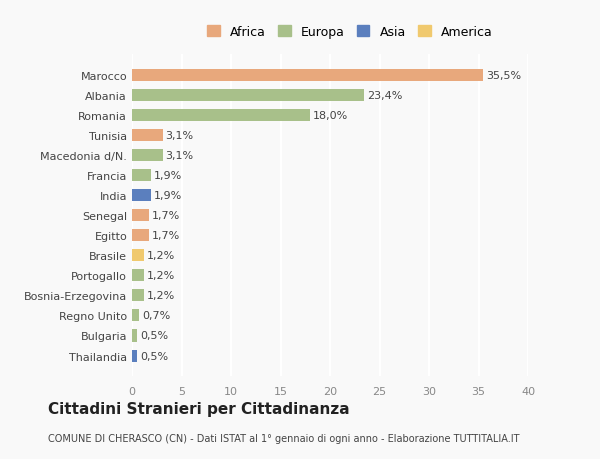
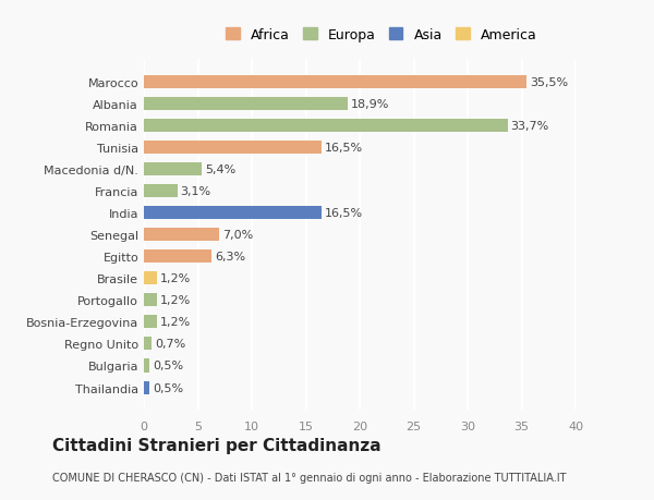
Albania: 23,4% -> 18,9%
Romania: 18,0% -> 33,7%
Tunisia: 3,1% -> 16,5%
Macedonia d/N.: 3,1% -> 5,4%
Francia: 1,9% -> 3,1%
India: 1,9% -> 16,5%
Senegal: 1,7% -> 7,0%
Egitto: 1,7% -> 6,3%
